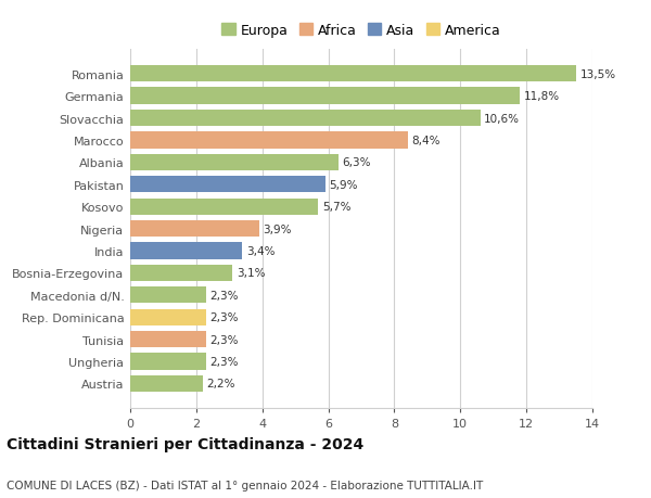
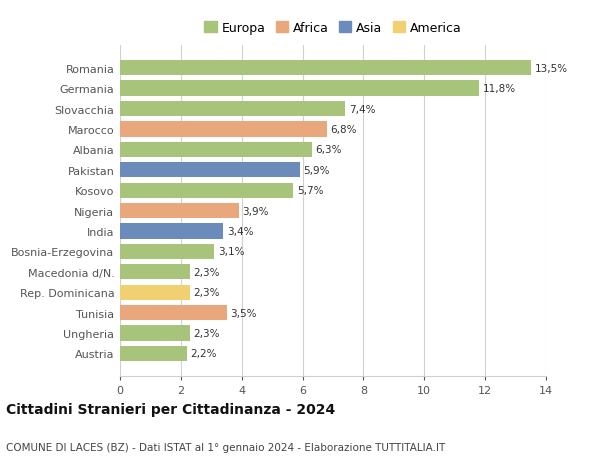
Slovacchia: 10,6% -> 7,4%
Marocco: 8,4% -> 6,8%
Tunisia: 2,3% -> 3,5%
